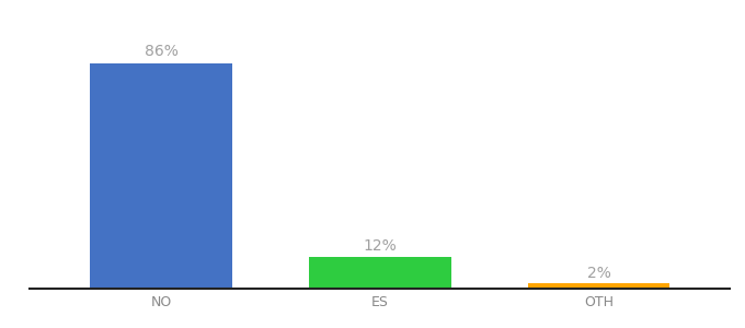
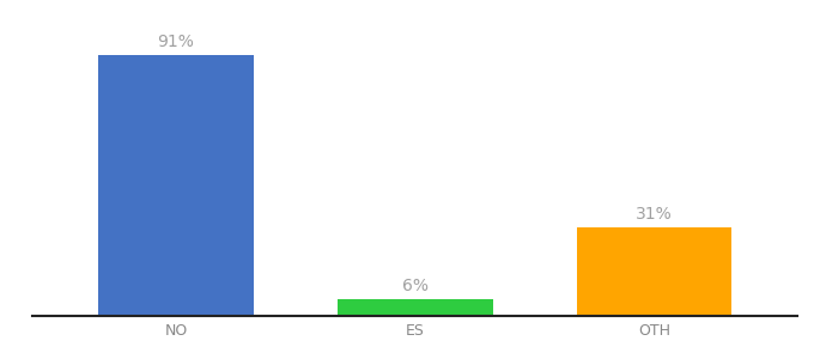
NO: 86% -> 91%
ES: 12% -> 6%
OTH: 2% -> 31%
